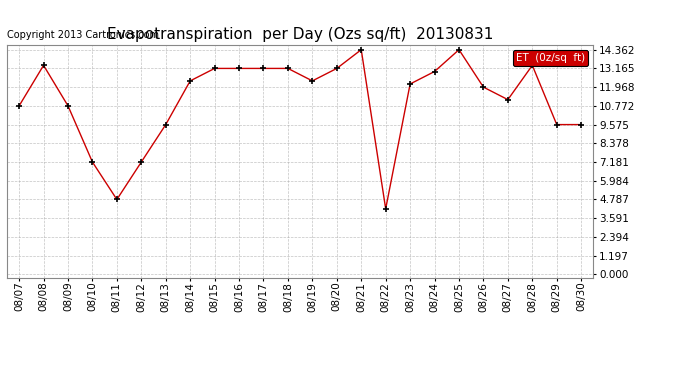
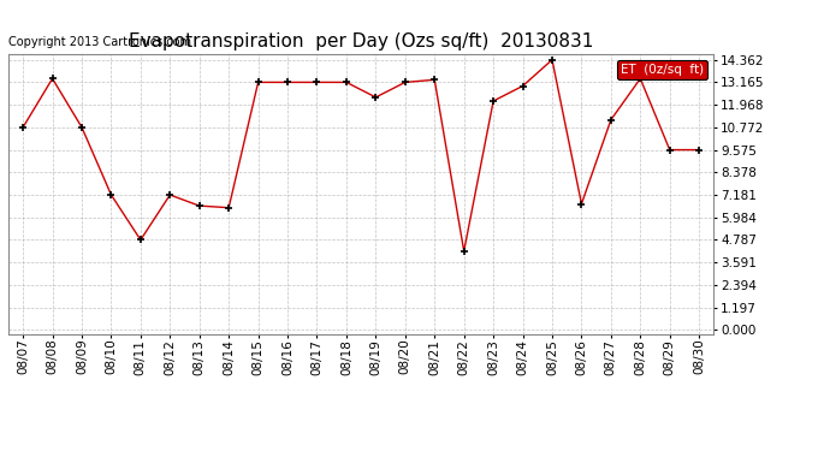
08/13: 9.6 -> 6.6
08/14: 12.4 -> 6.5
08/21: 14.4 -> 13.3
08/26: 12.0 -> 6.7
